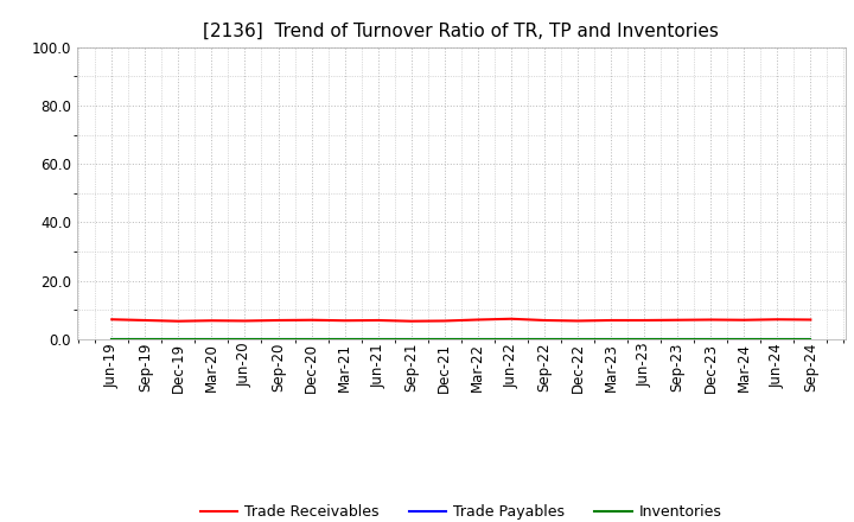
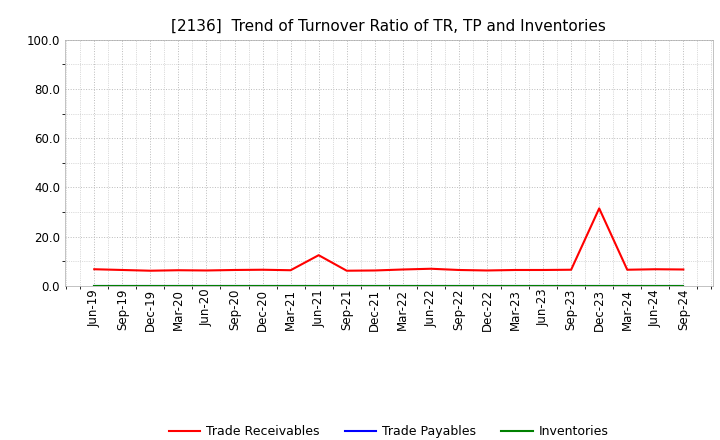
Trade Receivables/Jun-21: 6.5 -> 12.5
Trade Receivables/Dec-23: 6.7 -> 31.5
